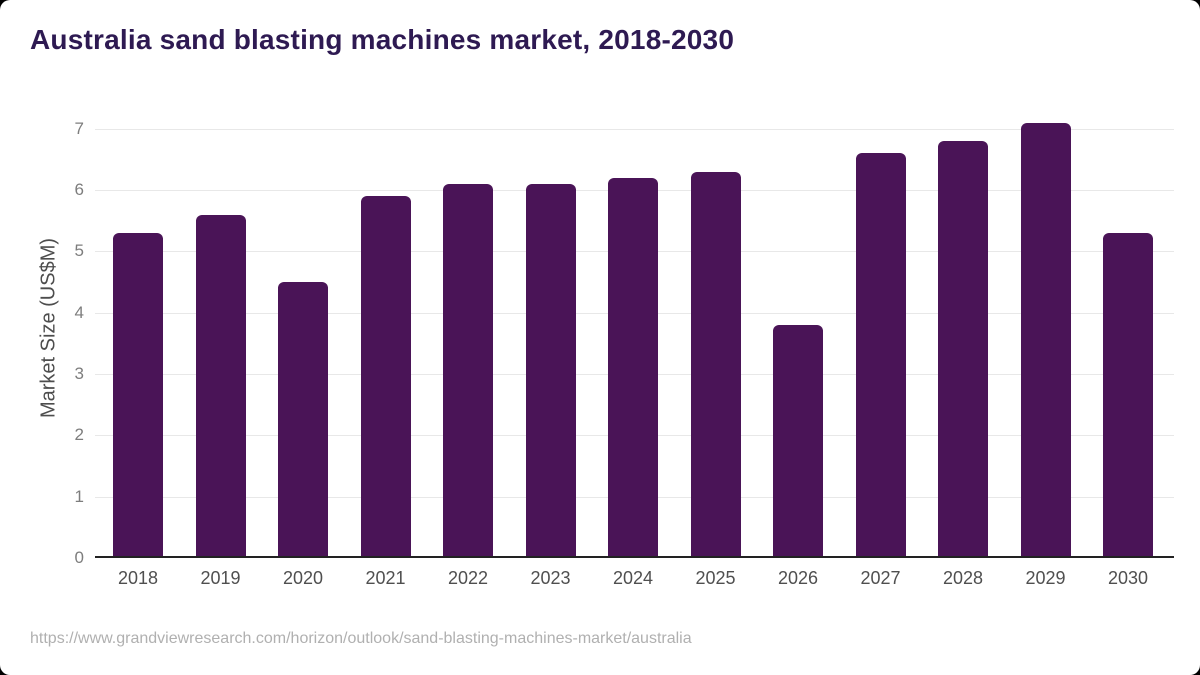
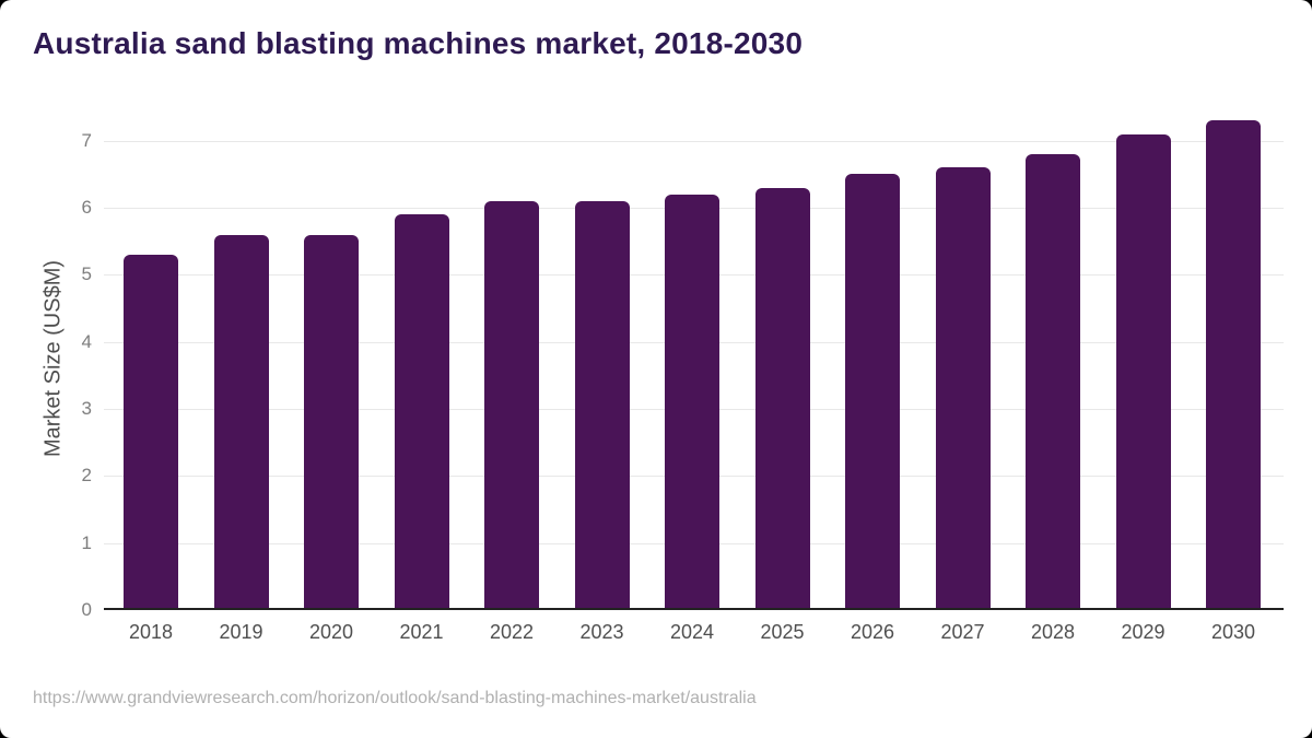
2020: 4.5 -> 5.6
2026: 3.8 -> 6.5
2030: 5.3 -> 7.3
